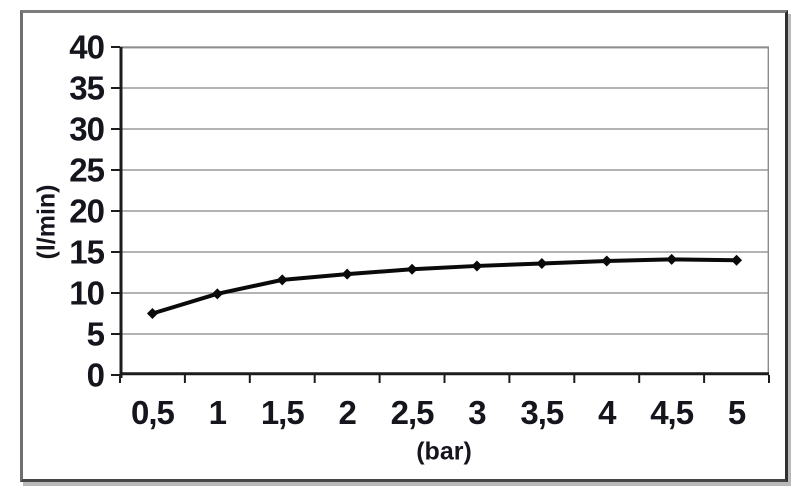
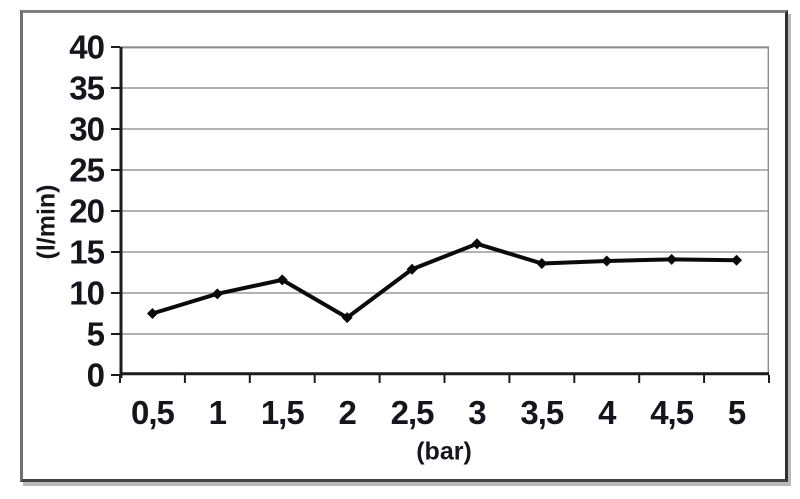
2: 12 -> 7
3: 13 -> 16
